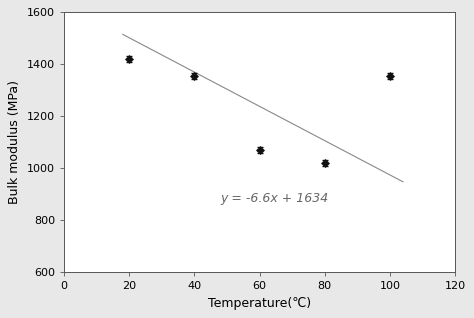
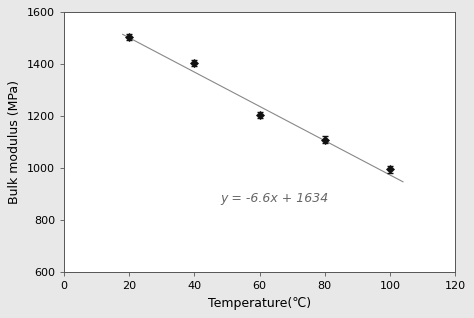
20: 1420 -> 1505
40: 1355 -> 1405
60: 1070 -> 1205
80: 1020 -> 1110
100: 1355 -> 995
